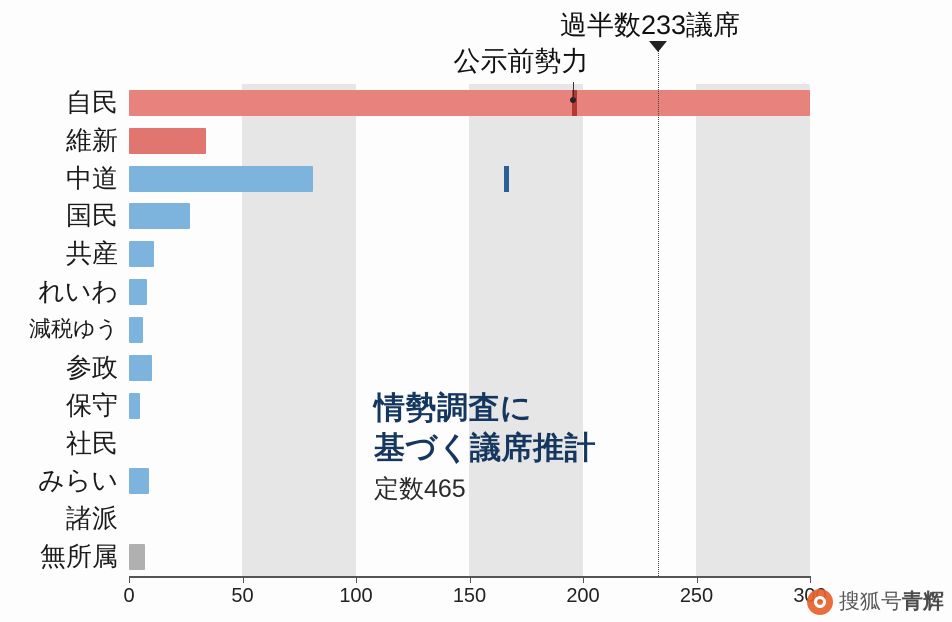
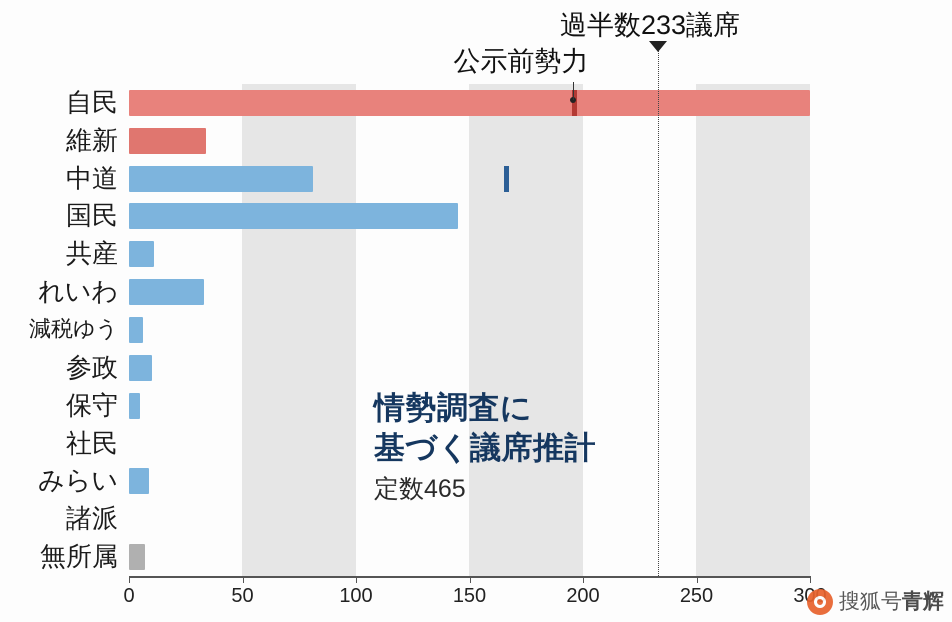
国民: 27 -> 145
れいわ: 8 -> 33
